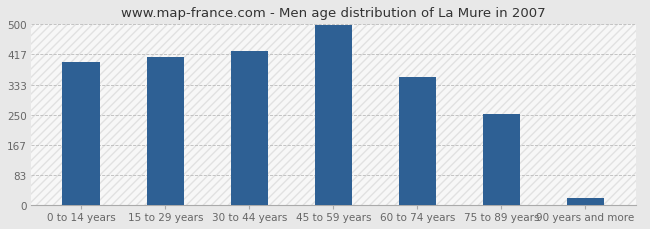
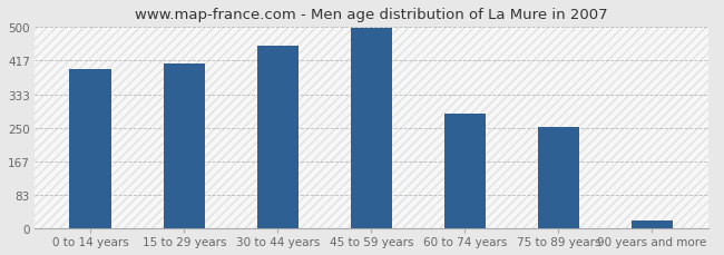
30 to 44 years: 425 -> 455
60 to 74 years: 355 -> 285
